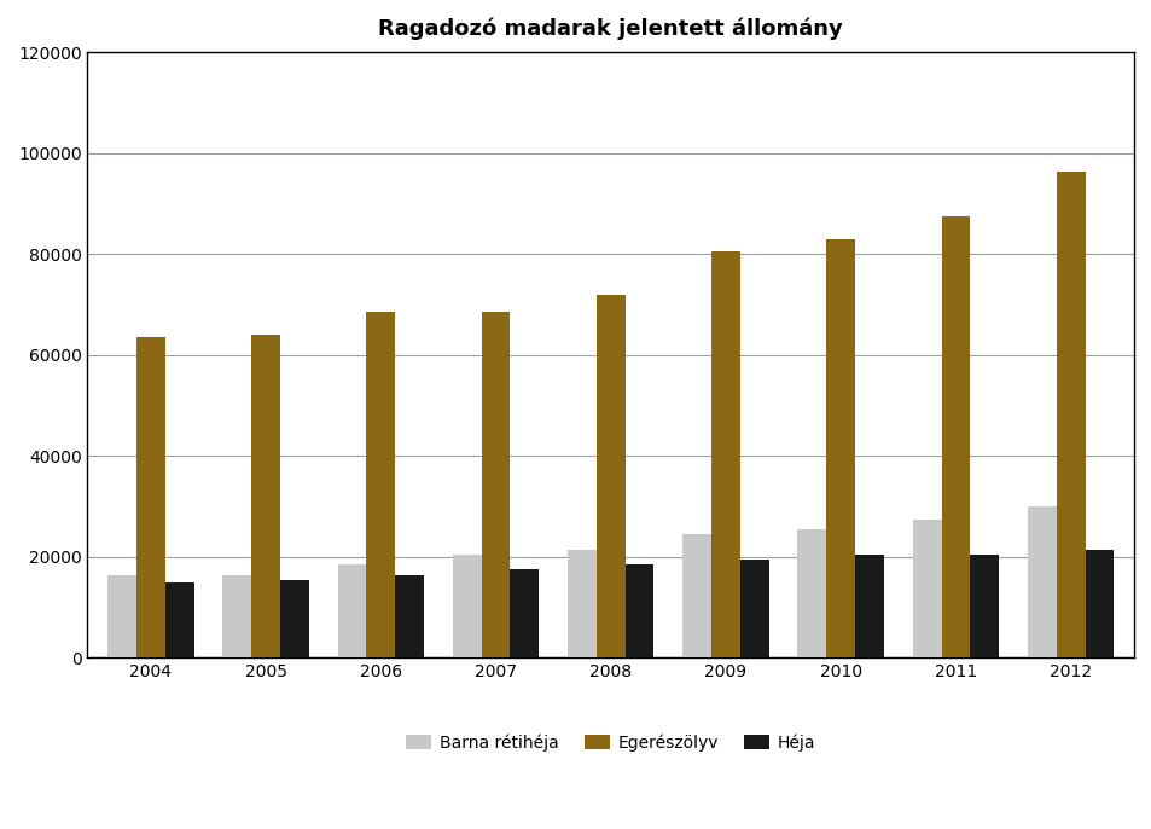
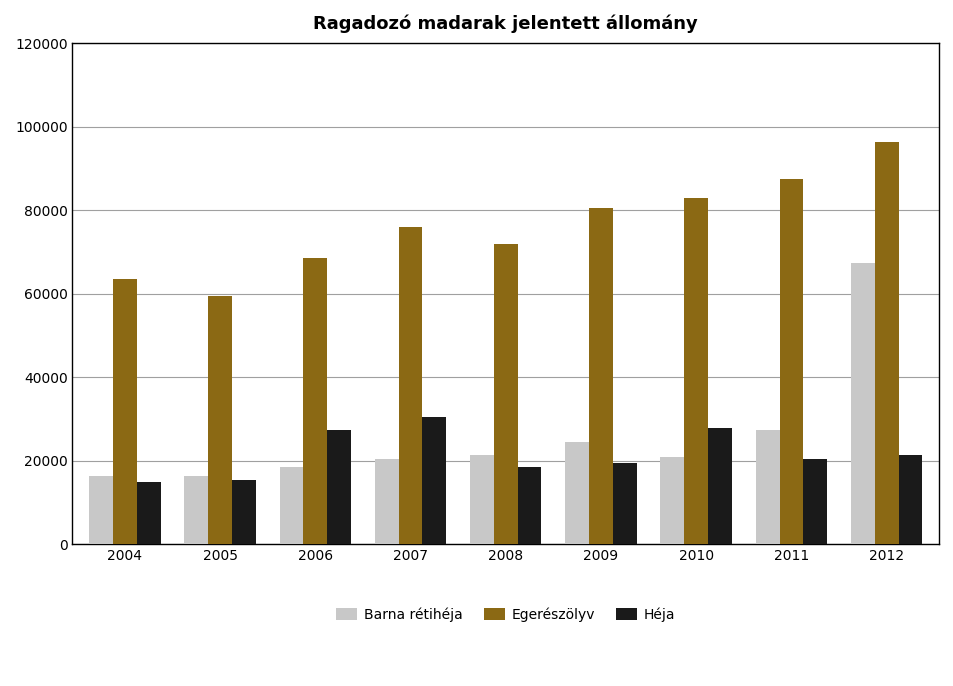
Egerészölyv/2005: 64000 -> 59500
Héja/2006: 16500 -> 27500
Egerészölyv/2007: 68500 -> 76000
Héja/2007: 17500 -> 30500
Barna rétihéja/2010: 25500 -> 21000
Héja/2010: 20500 -> 28000
Barna rétihéja/2012: 30000 -> 67500
